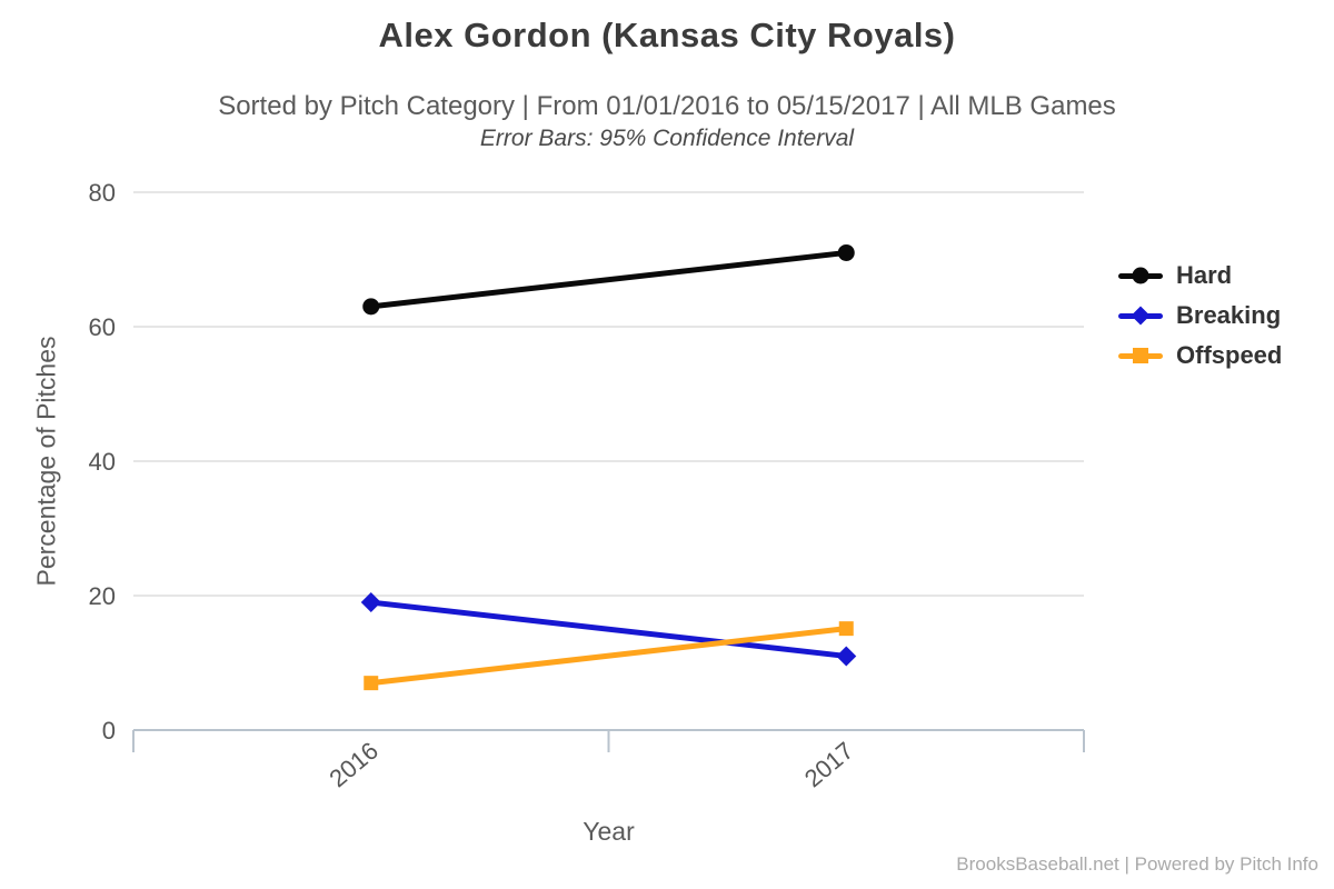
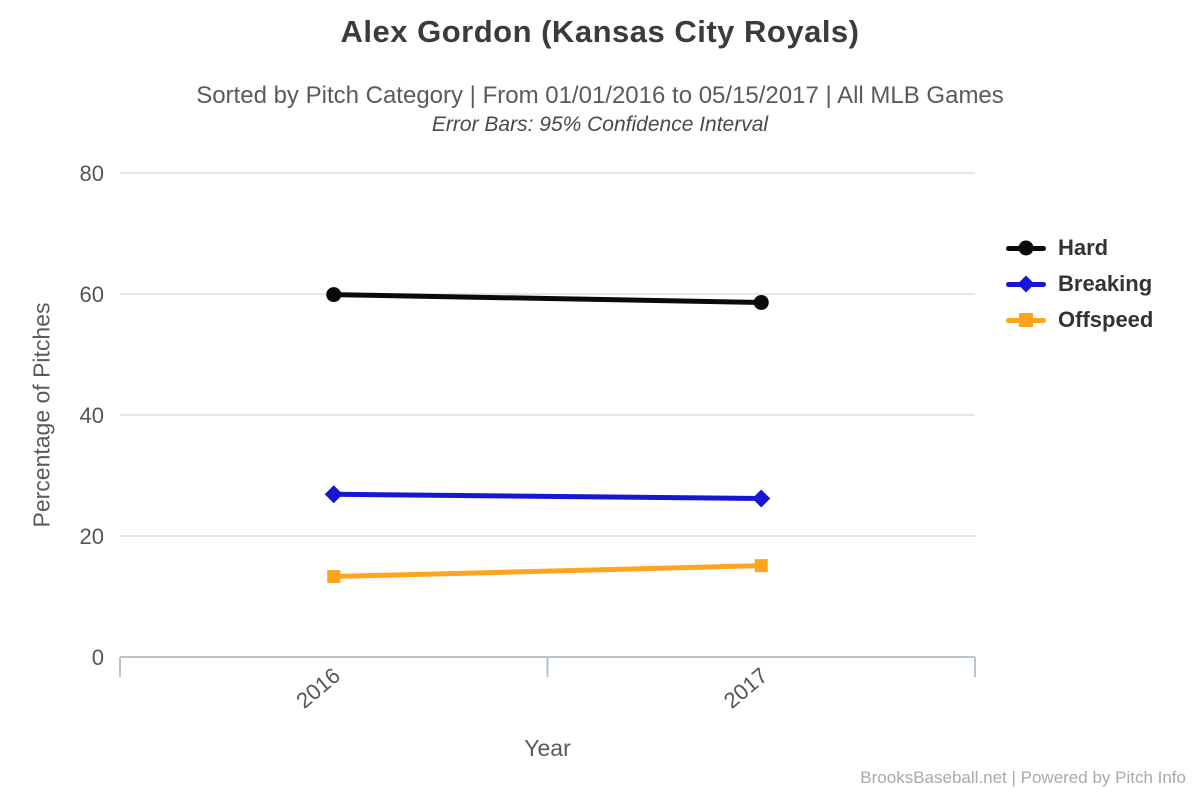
Hard/2016: 63 -> 60
Breaking/2016: 19 -> 27
Offspeed/2016: 7 -> 13
Hard/2017: 71 -> 59
Breaking/2017: 11 -> 26
